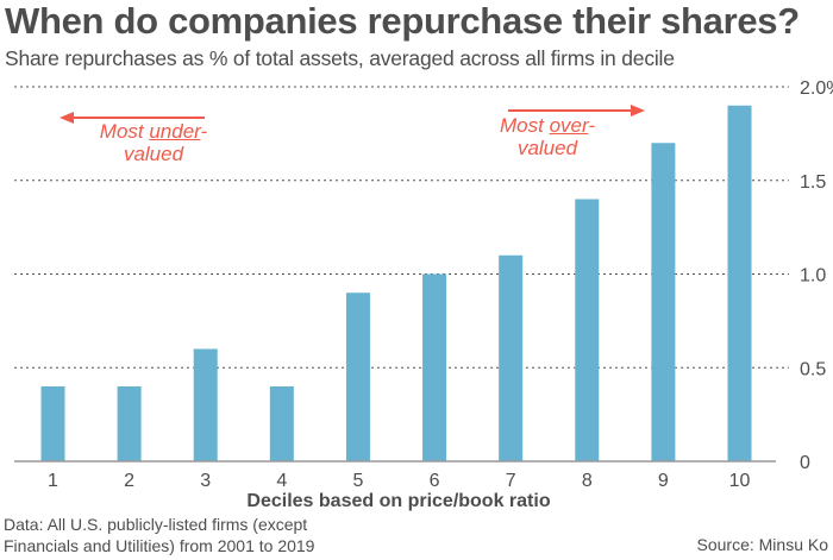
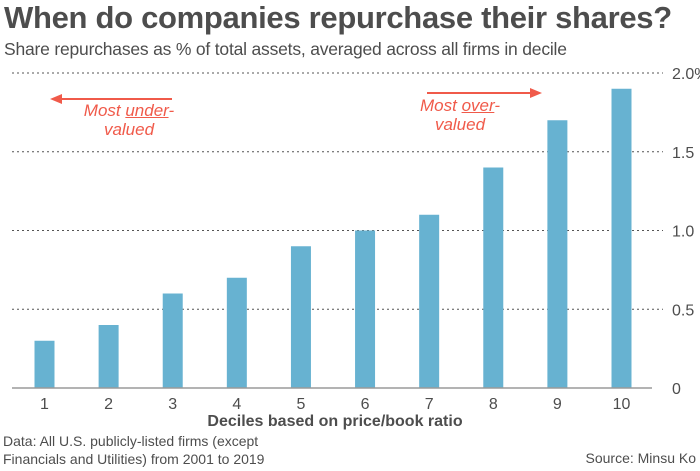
1: 0.4% -> 0.3%
4: 0.4% -> 0.7%
